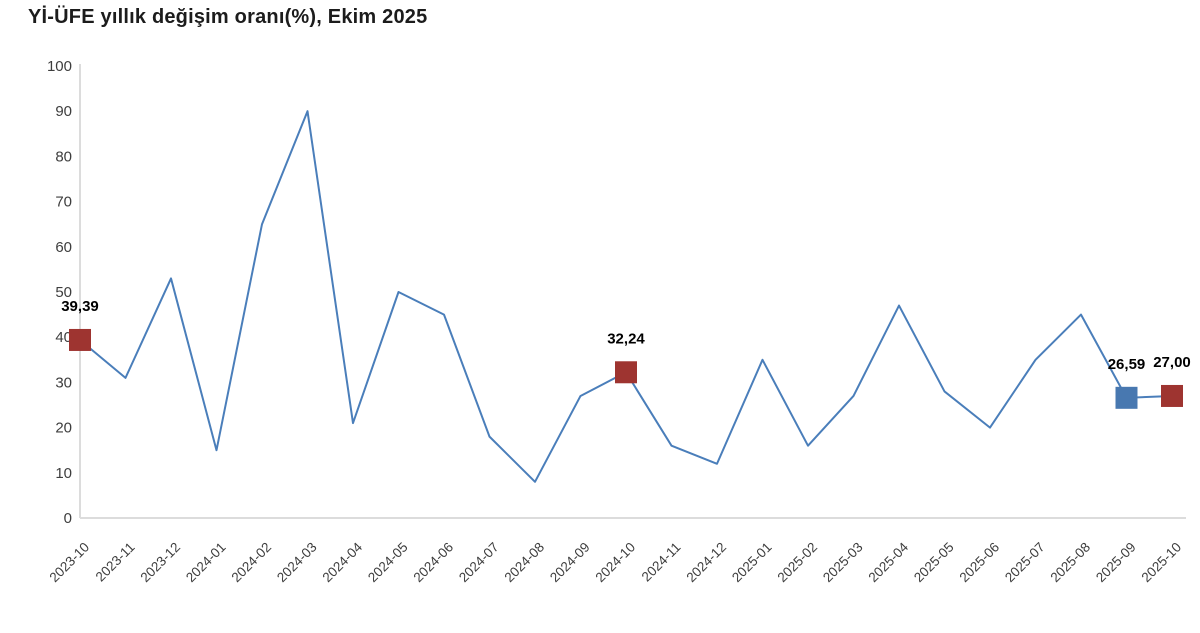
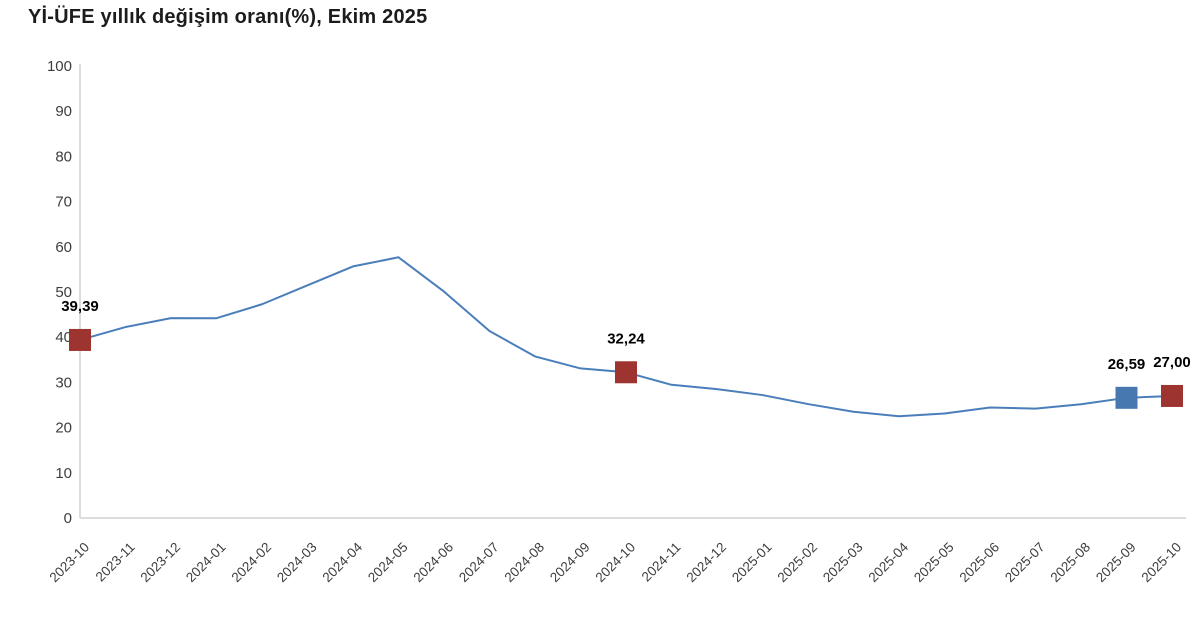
2023-11: 31 -> 42
2023-12: 53 -> 44
2024-01: 15 -> 44
2024-02: 65 -> 47
2024-03: 90 -> 51
2024-04: 21 -> 56
2024-05: 50 -> 58
2024-06: 45 -> 50
2024-07: 18 -> 41
2024-08: 8 -> 36
2024-09: 27 -> 33
2024-11: 16 -> 29
2024-12: 12 -> 29
2025-01: 35 -> 27
2025-02: 16 -> 25
2025-03: 27 -> 24
2025-04: 47 -> 22
2025-05: 28 -> 23
2025-06: 20 -> 24
2025-07: 35 -> 24
2025-08: 45 -> 25
